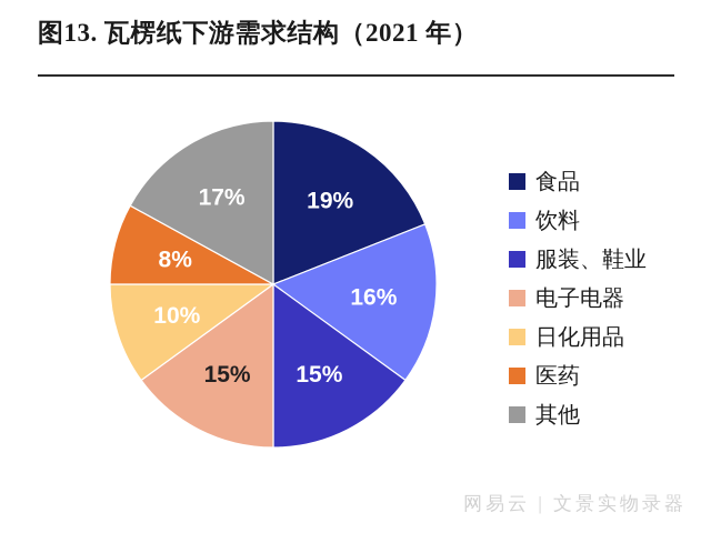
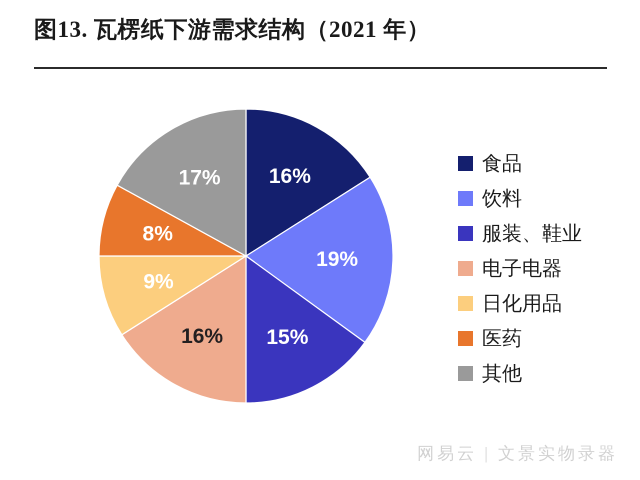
食品: 19% -> 16%
饮料: 16% -> 19%
电子电器: 15% -> 16%
日化用品: 10% -> 9%
